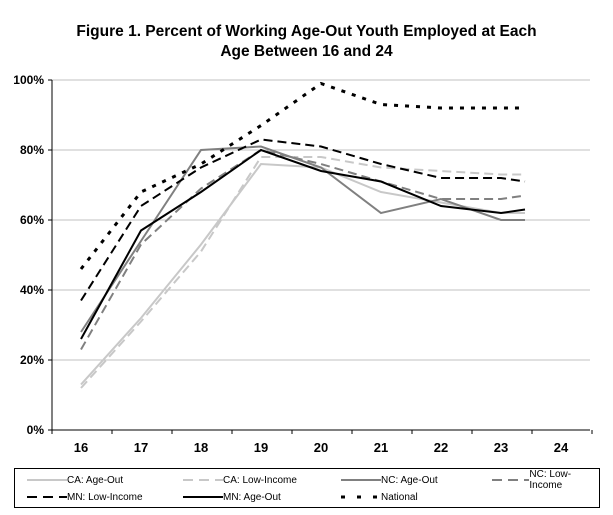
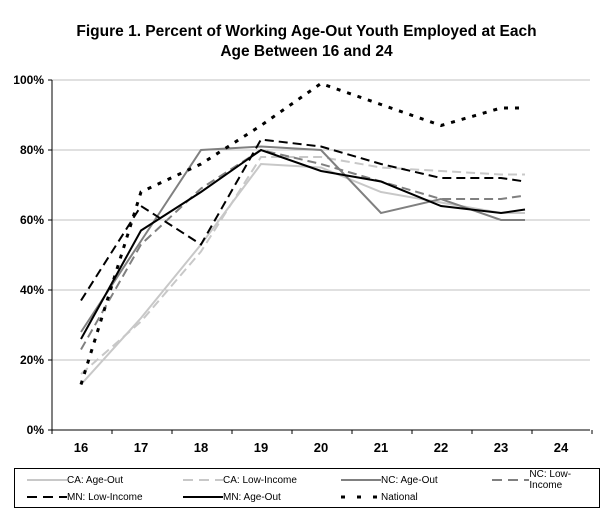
CA: Low-Income/16: 12% -> 16%
National/16: 46% -> 13%
MN: Low-Income/18: 75% -> 53%
NC: Age-Out/20: 75% -> 80%
National/22: 92% -> 87%
